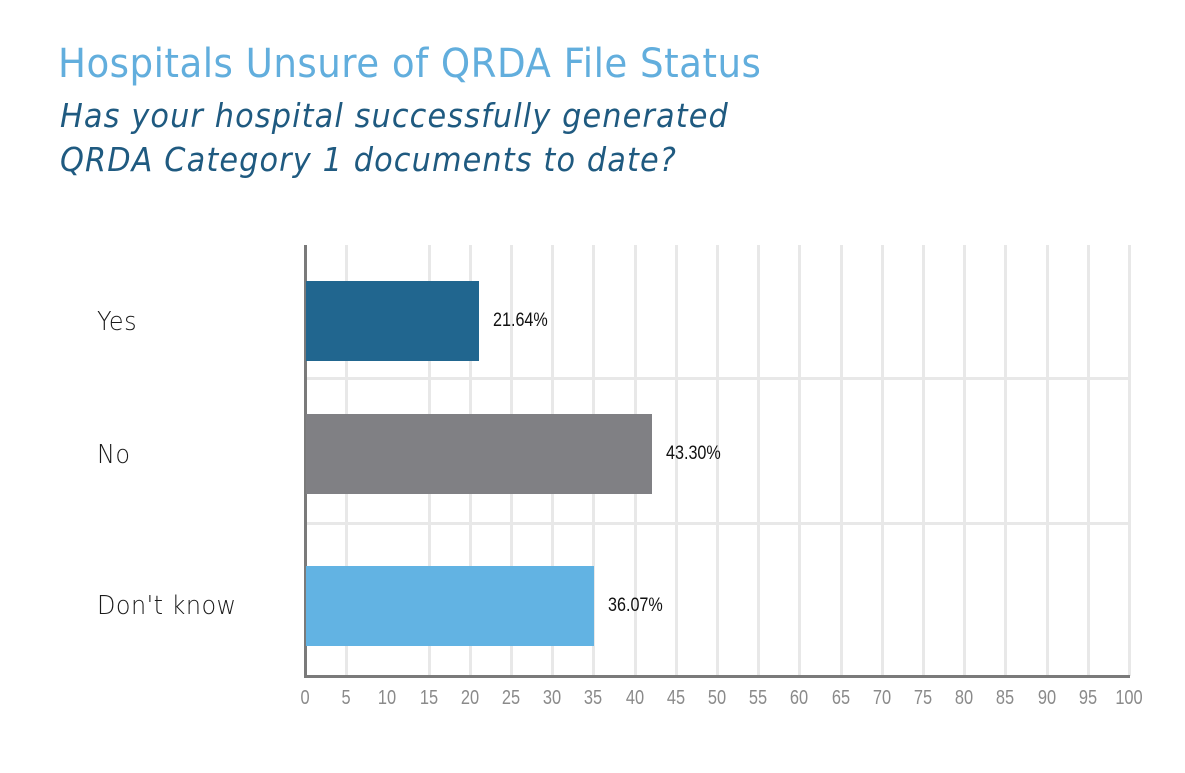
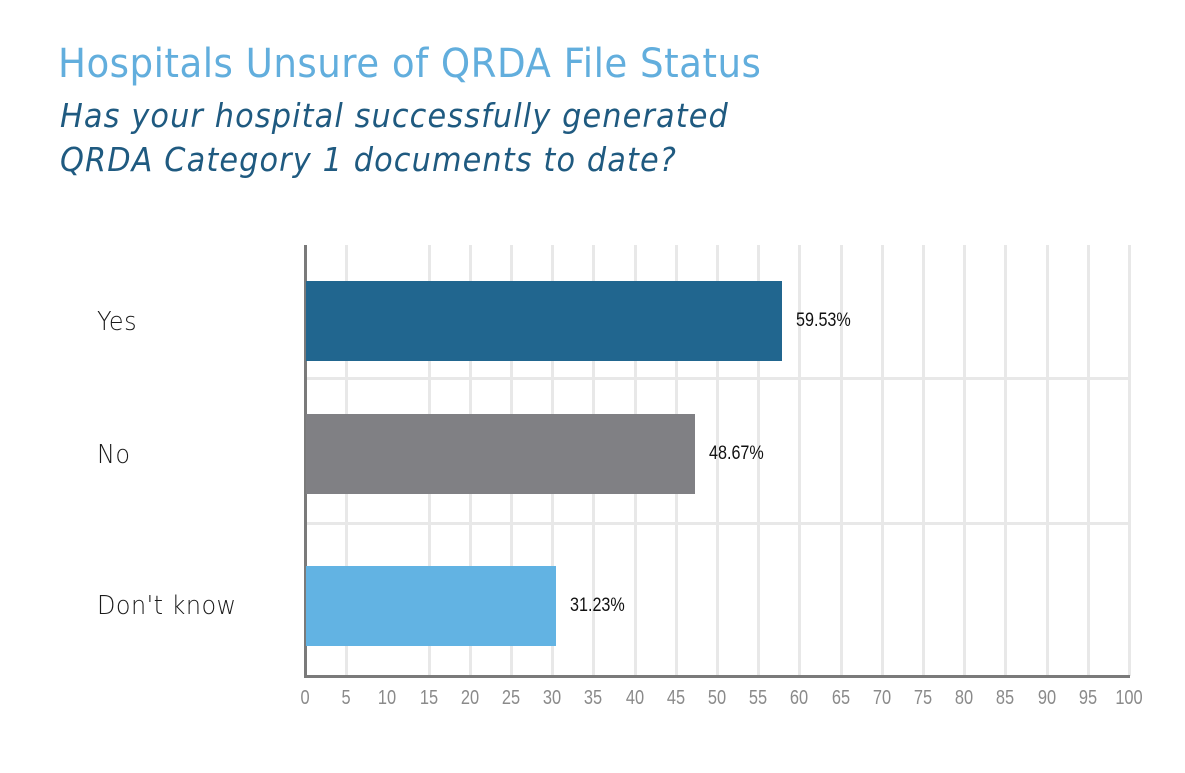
Yes: 21.64% -> 59.53%
No: 43.30% -> 48.67%
Don't know: 36.07% -> 31.23%
